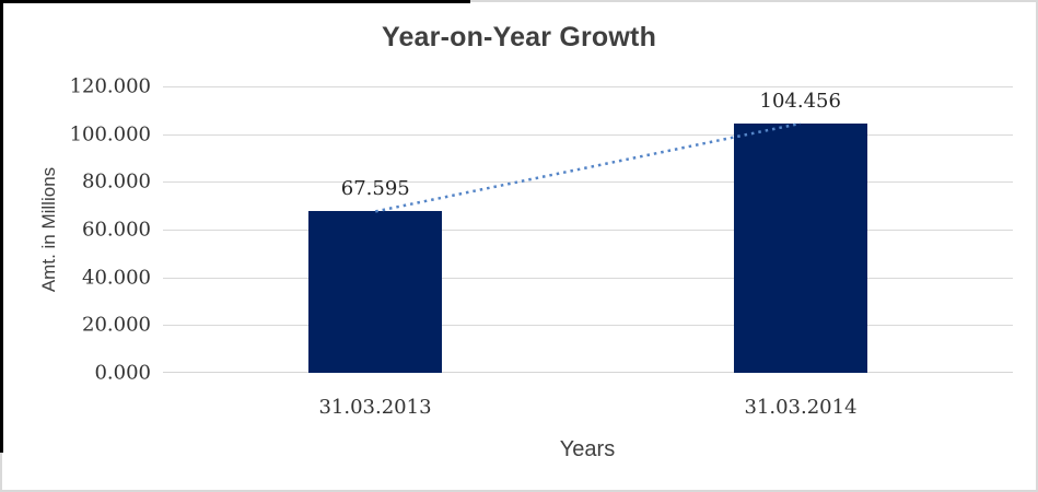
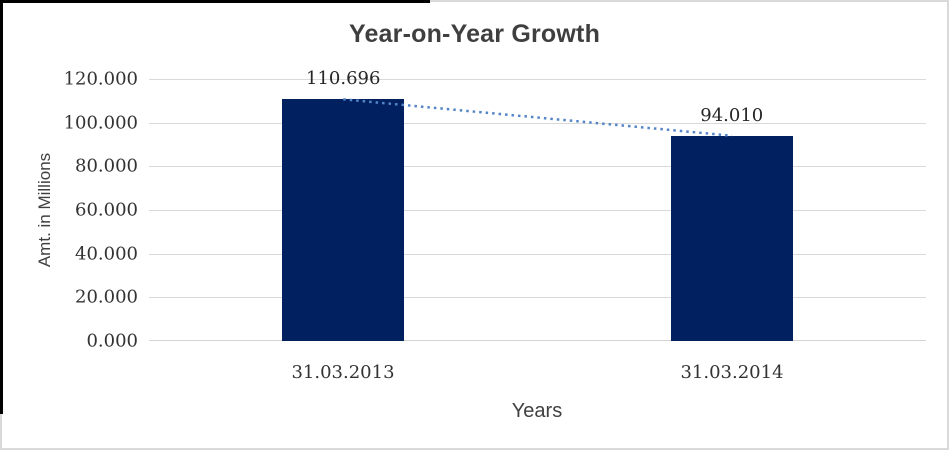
31.03.2013: 67.595 -> 110.696
31.03.2014: 104.456 -> 94.010
